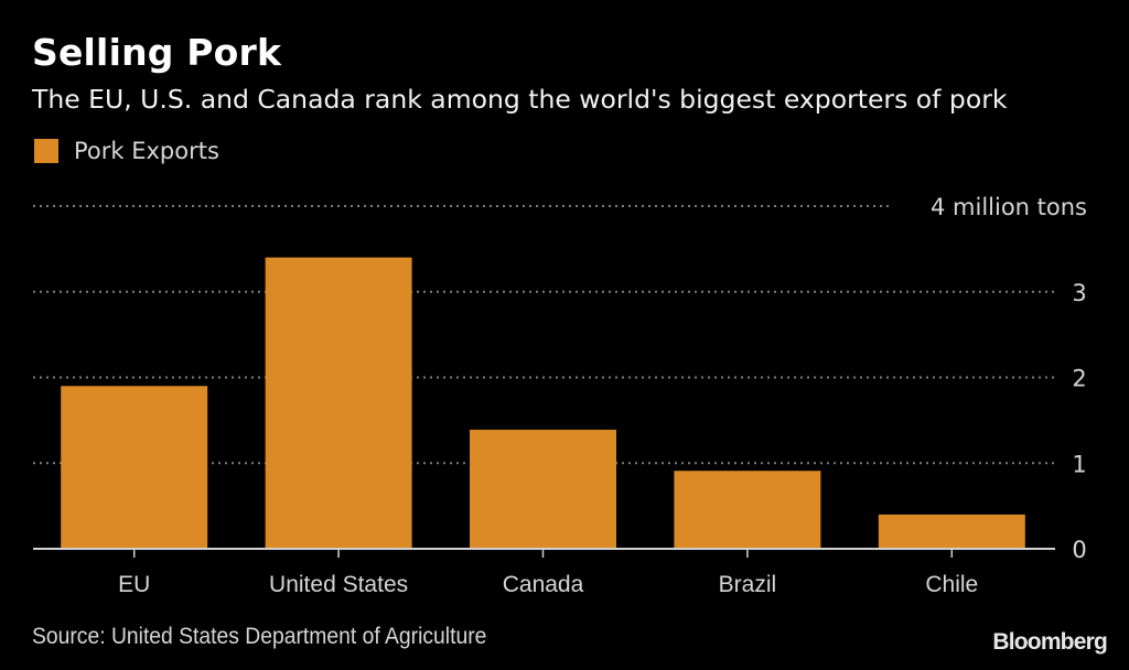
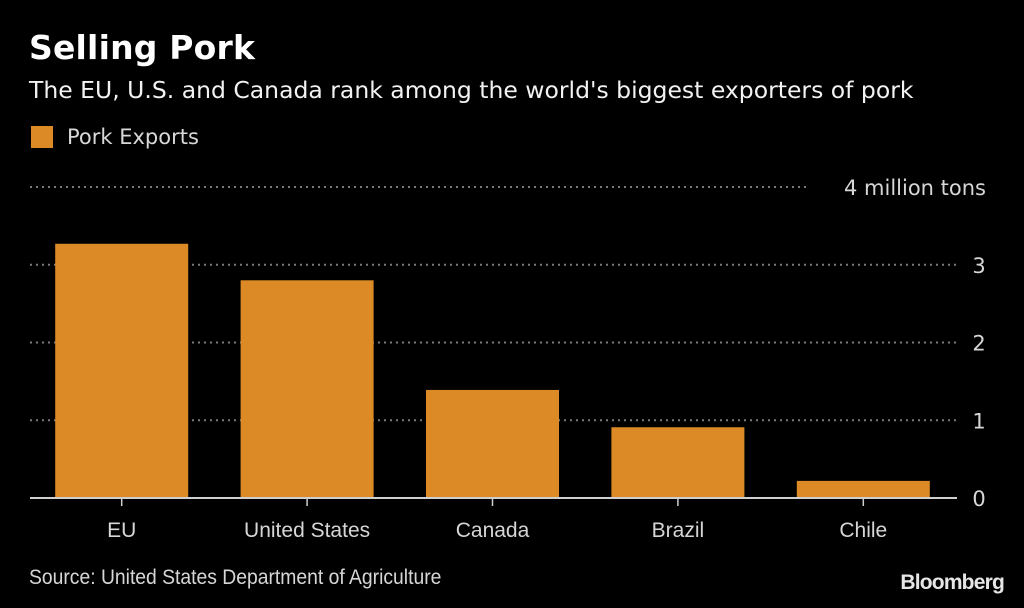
EU: 1.9 -> 3.3
United States: 3.4 -> 2.8
Chile: 0.4 -> 0.2
